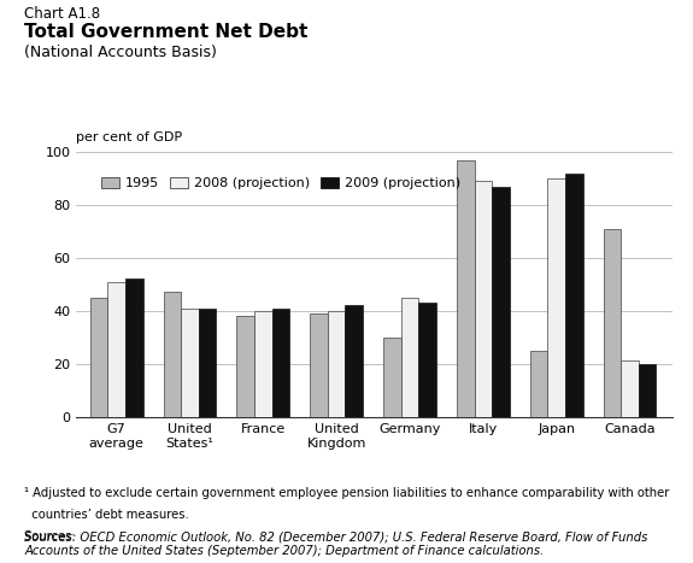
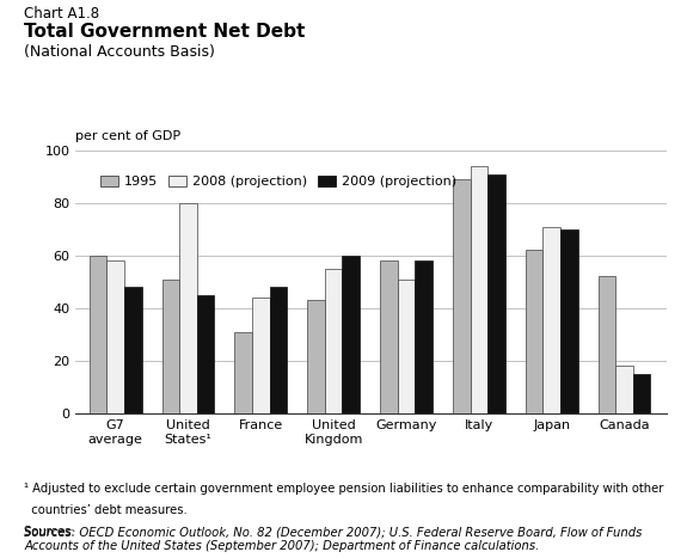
1995/G7 average: 45 -> 60
2008 (projection)/G7 average: 51 -> 58
2009 (projection)/G7 average: 52 -> 48
1995/United States¹: 47 -> 51
2008 (projection)/United States¹: 41 -> 80
2009 (projection)/United States¹: 41 -> 45
1995/France: 38 -> 31
2008 (projection)/France: 40 -> 44
2009 (projection)/France: 41 -> 48
1995/United Kingdom: 39 -> 43
2008 (projection)/United Kingdom: 40 -> 55
2009 (projection)/United Kingdom: 42 -> 60
1995/Germany: 30 -> 58
2008 (projection)/Germany: 45 -> 51
2009 (projection)/Germany: 43 -> 58
1995/Italy: 97 -> 89
2008 (projection)/Italy: 89 -> 94
2009 (projection)/Italy: 87 -> 91
1995/Japan: 25 -> 62
2008 (projection)/Japan: 90 -> 71
2009 (projection)/Japan: 92 -> 70
1995/Canada: 71 -> 52
2008 (projection)/Canada: 21 -> 18
2009 (projection)/Canada: 20 -> 15
